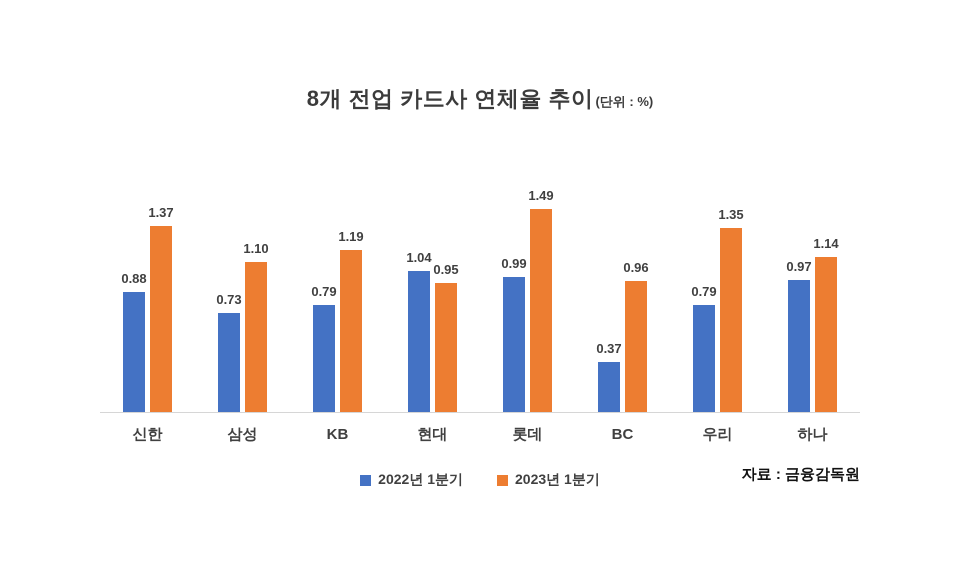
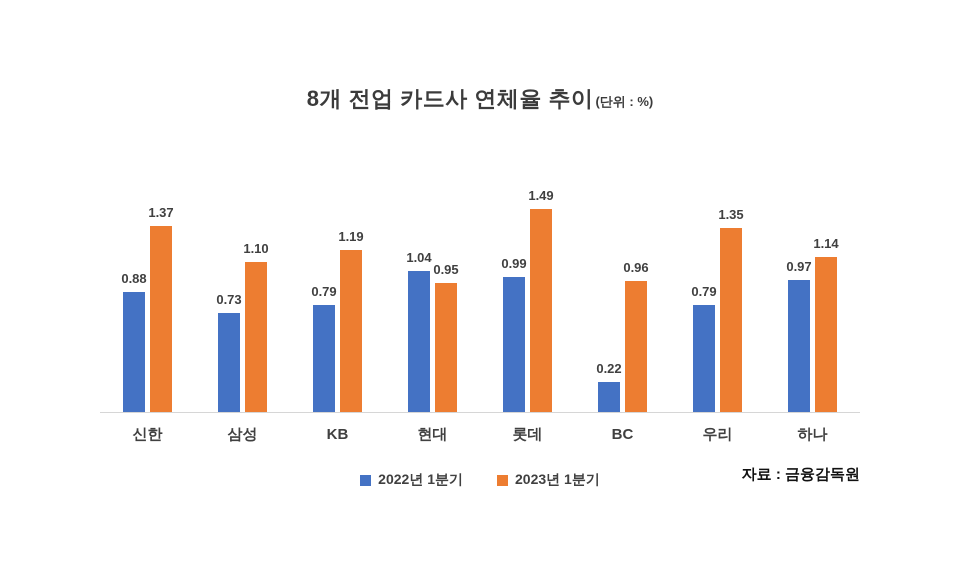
2022년 1분기/BC: 0.37 -> 0.22
